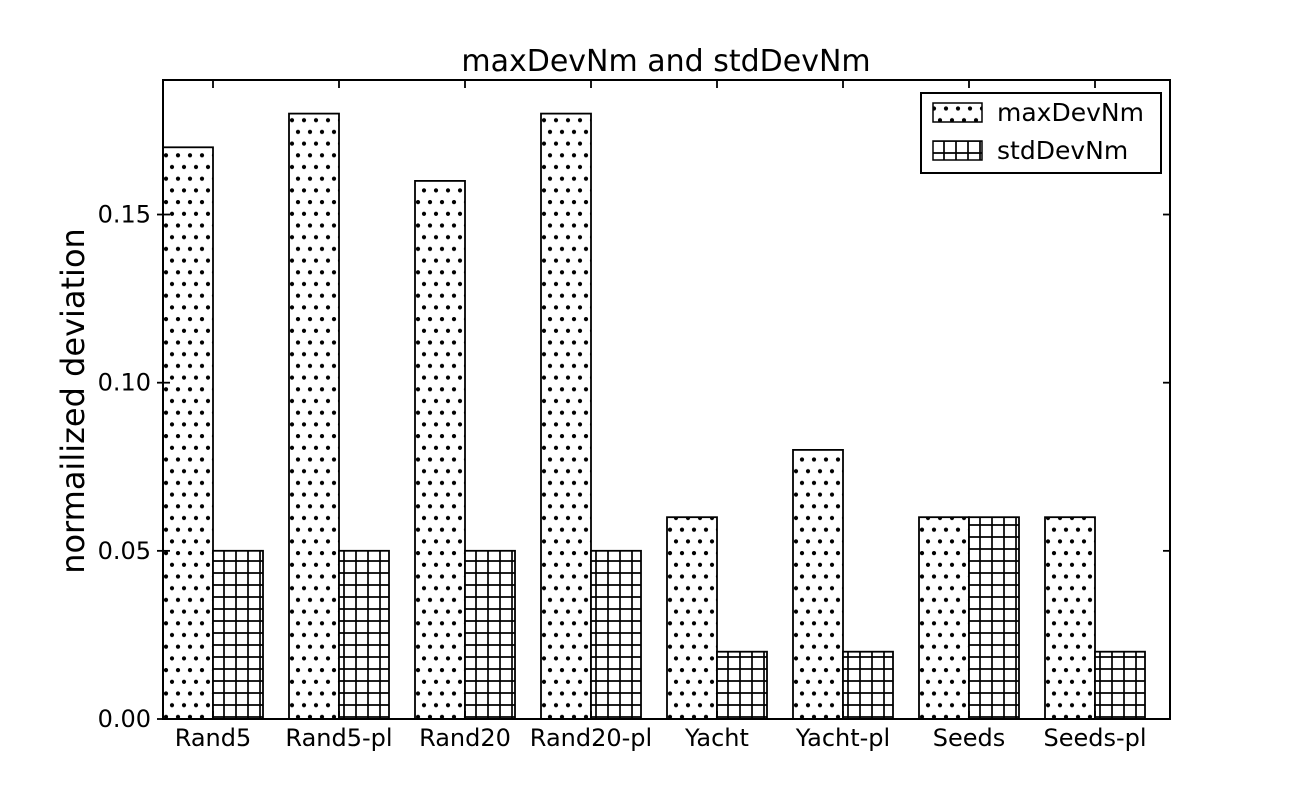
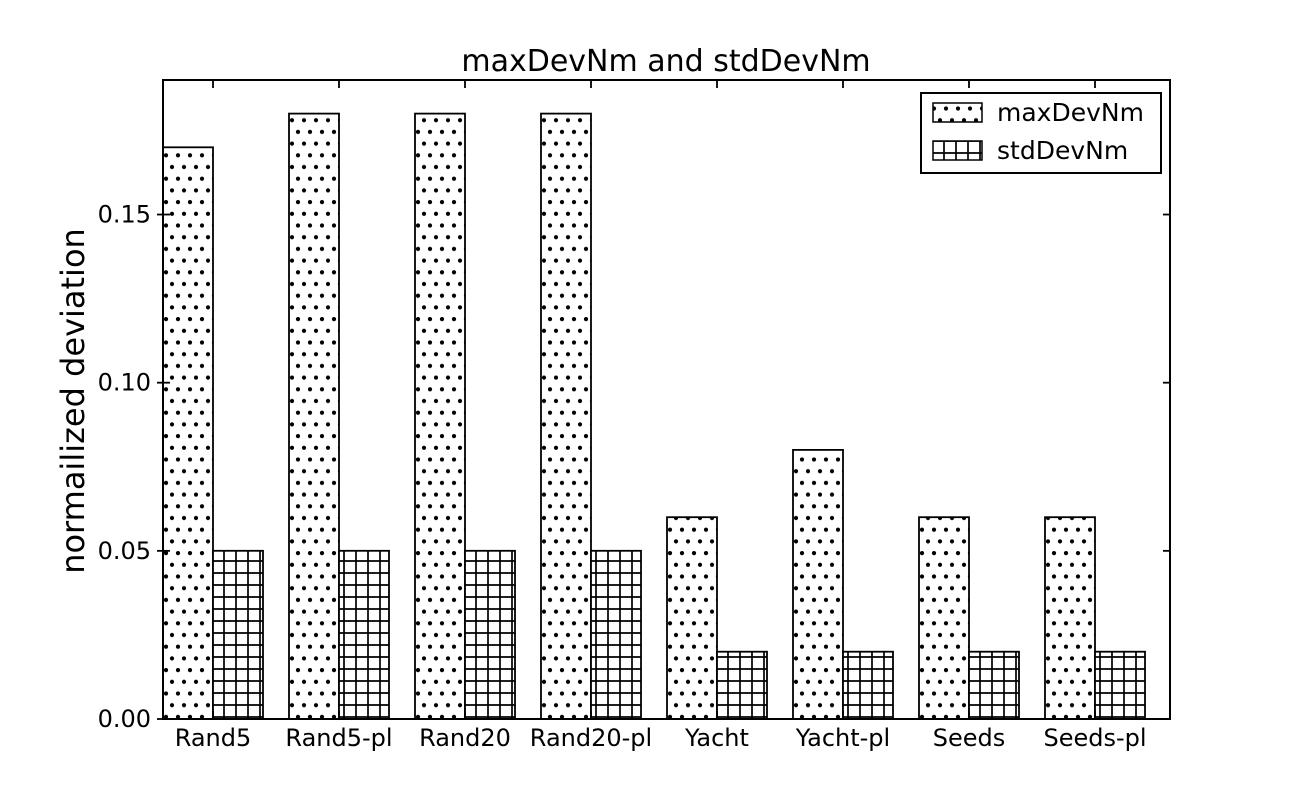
maxDevNm/Rand20: 0.16 -> 0.18
stdDevNm/Seeds: 0.06 -> 0.02
